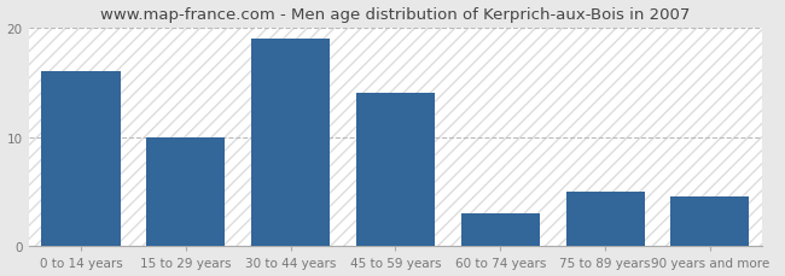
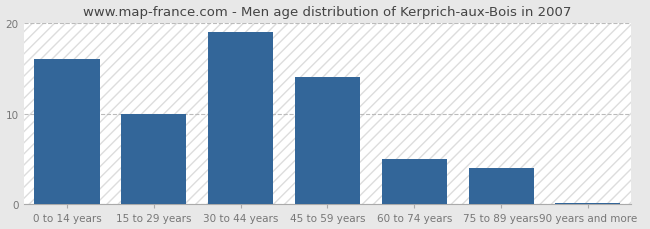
60 to 74 years: 3.0 -> 5.0
75 to 89 years: 5.0 -> 4.0
90 years and more: 4.6 -> 0.2
